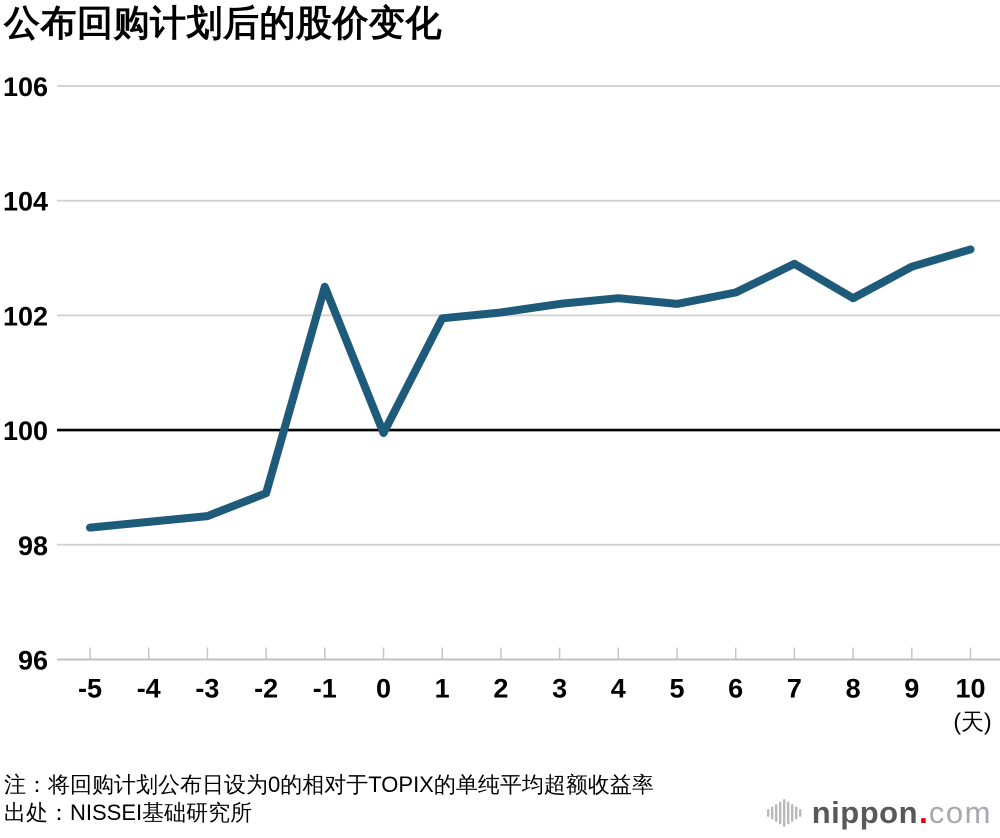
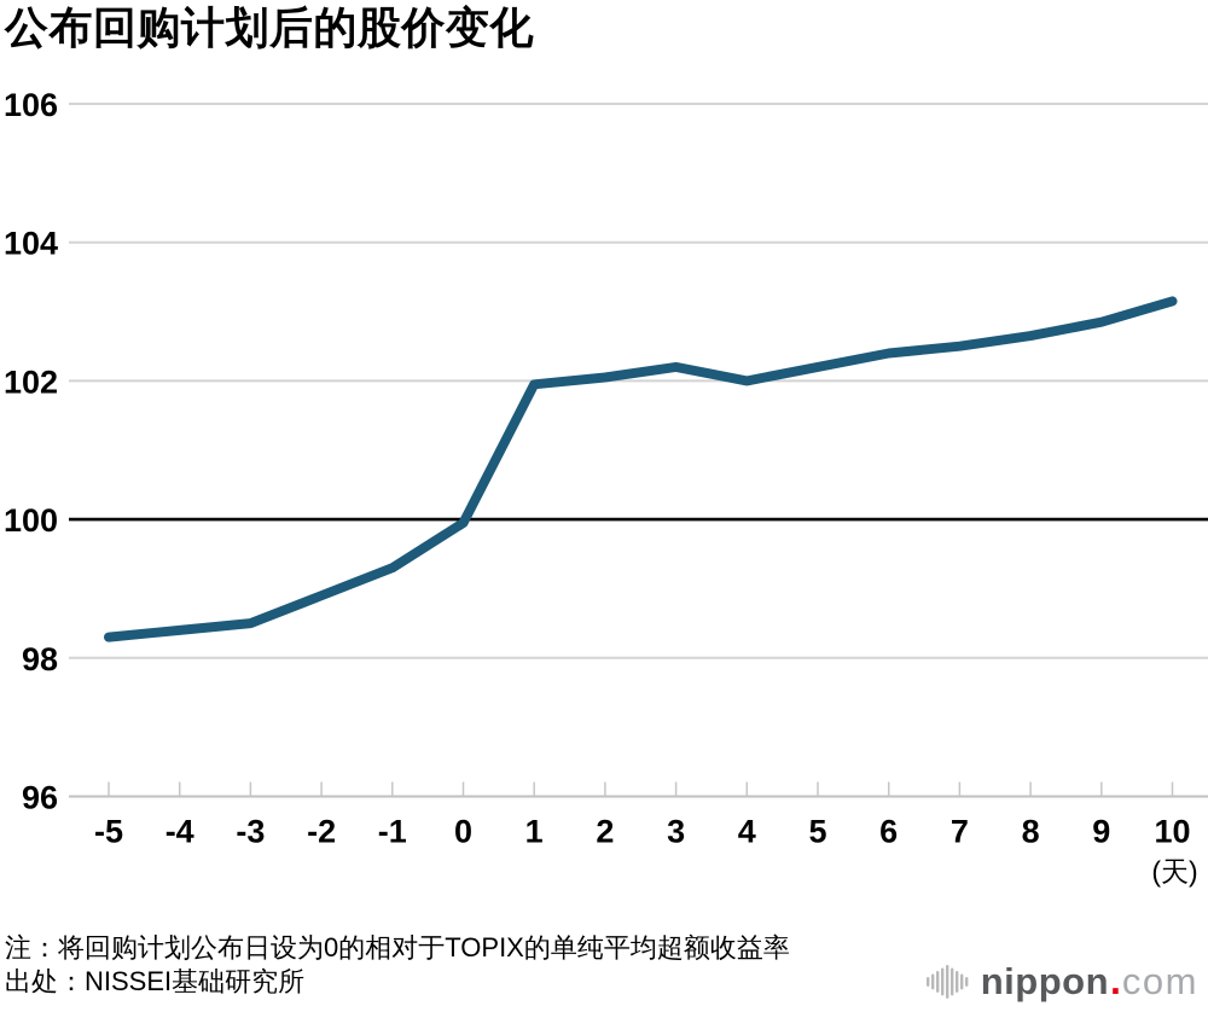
-1: 102.5 -> 99.3
4: 102.3 -> 102.0
7: 102.9 -> 102.5
8: 102.3 -> 102.7
